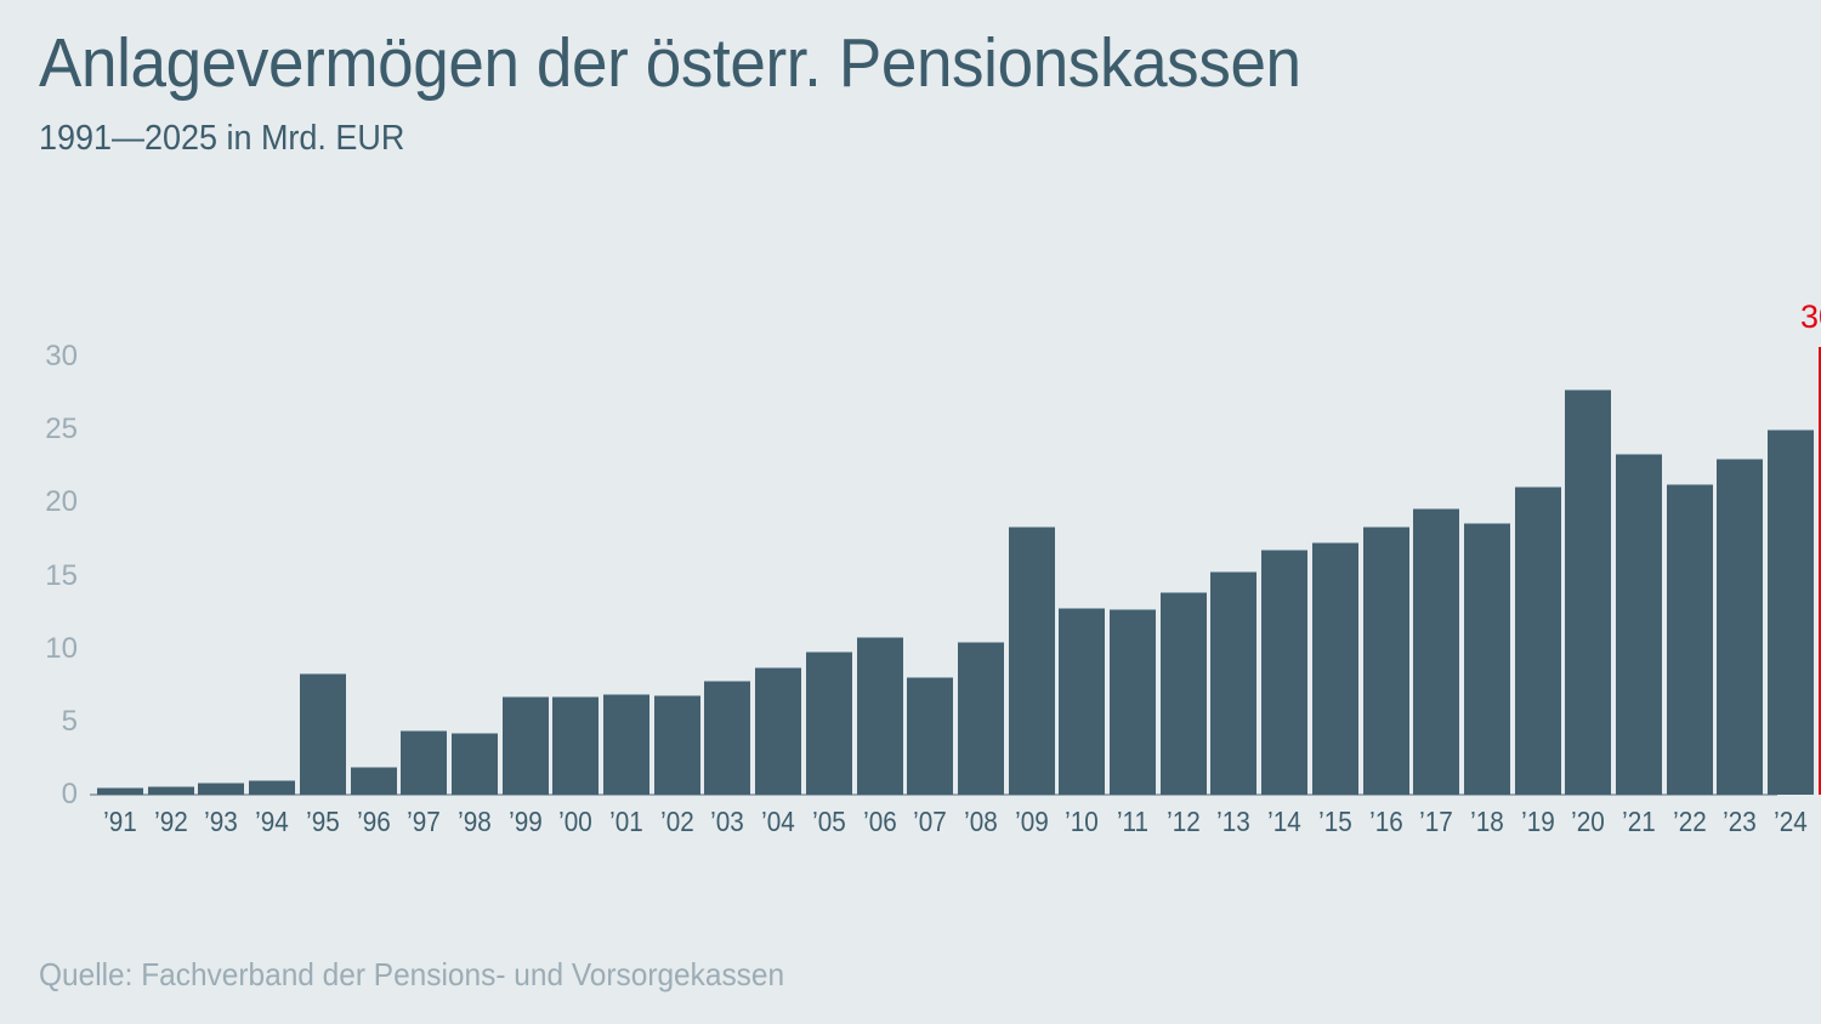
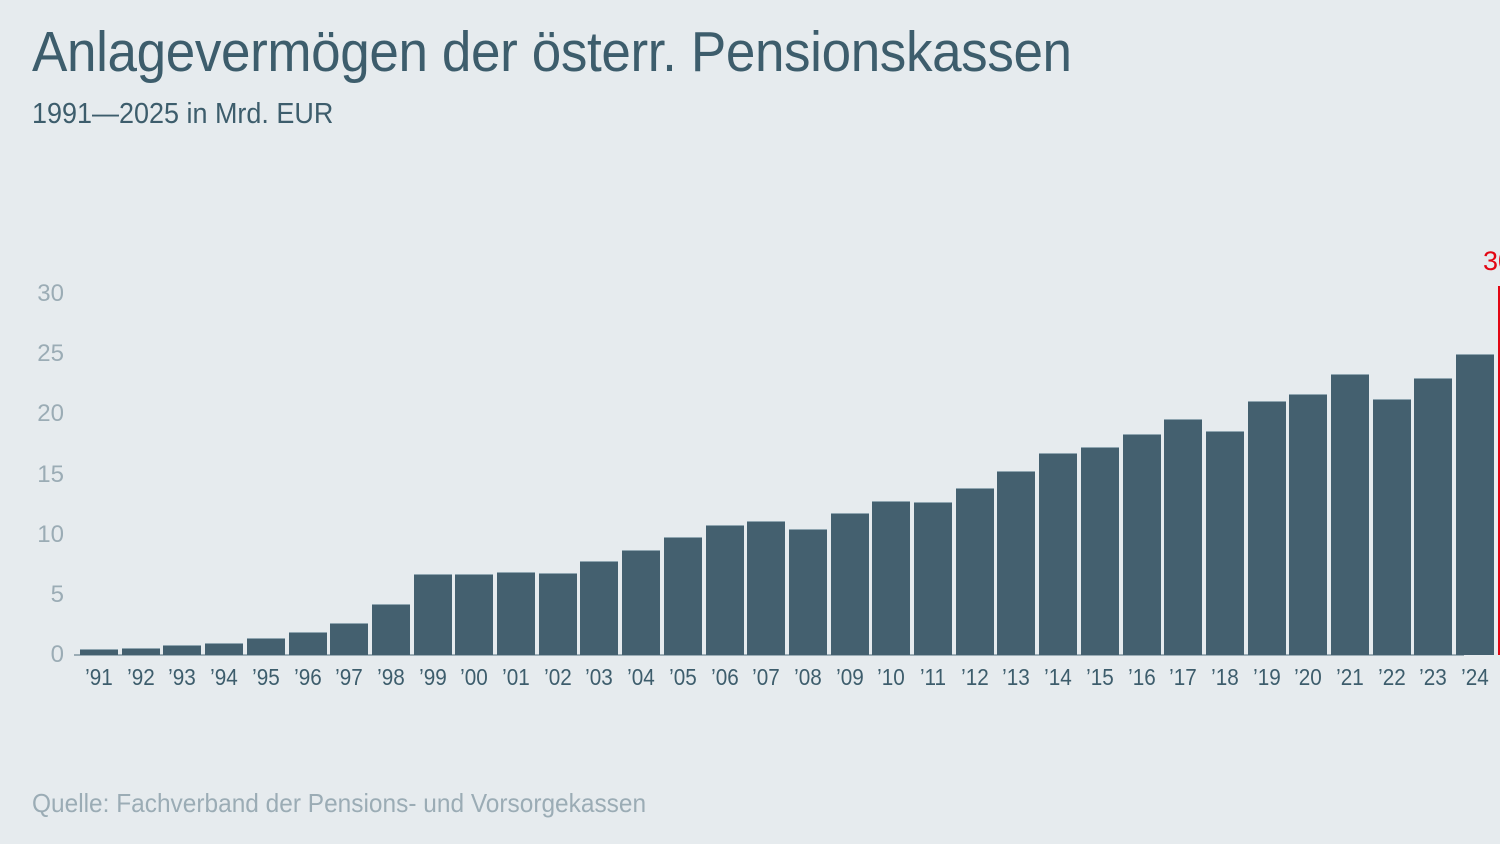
’95: 8.3 -> 1.4
’97: 4.4 -> 2.7
’07: 8.1 -> 11.1
’09: 18.4 -> 11.8
’20: 27.8 -> 21.7
